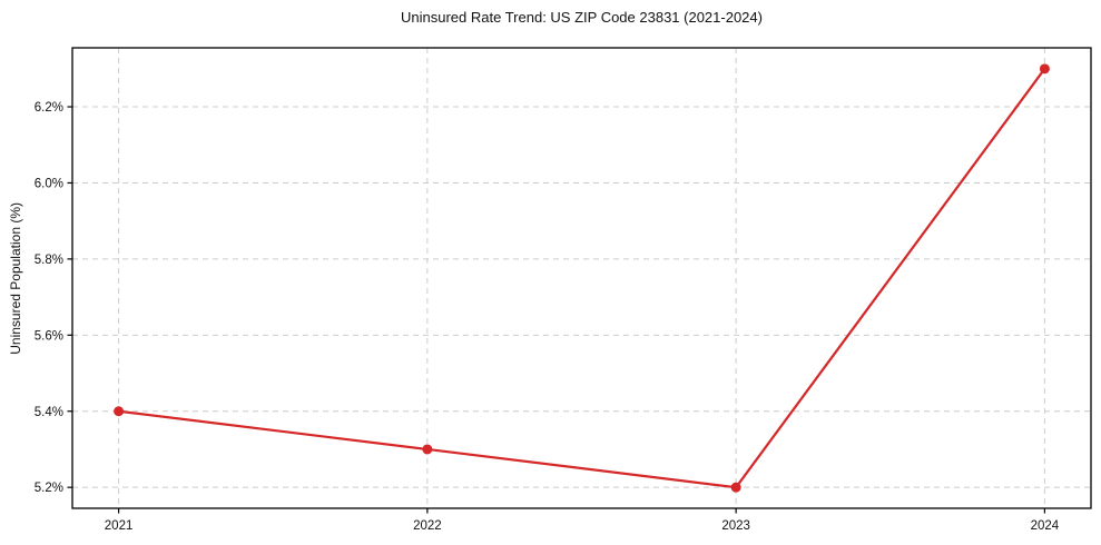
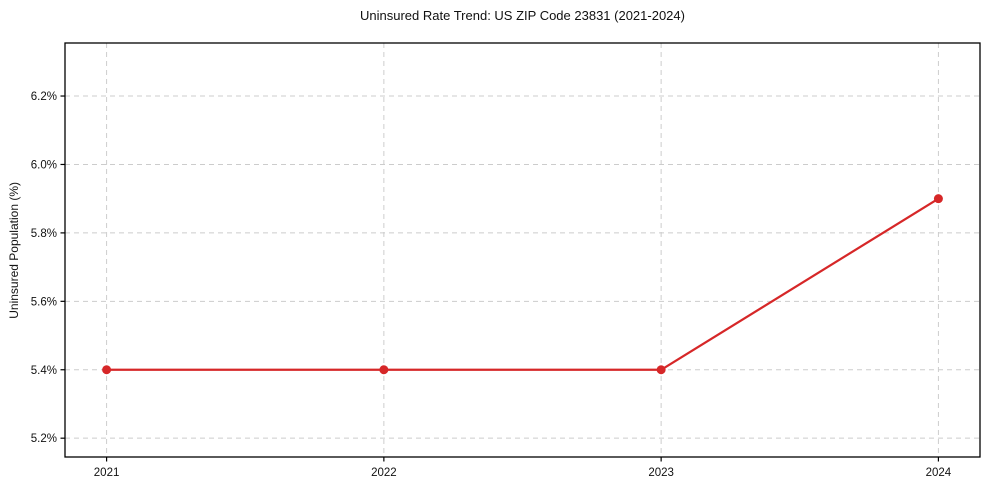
2022: 5.3% -> 5.4%
2023: 5.2% -> 5.4%
2024: 6.3% -> 5.9%
